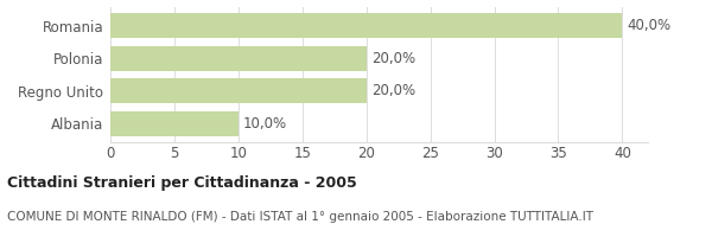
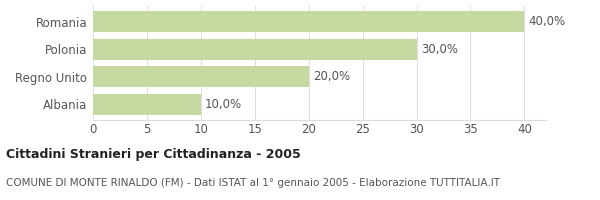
Polonia: 20,0% -> 30,0%
